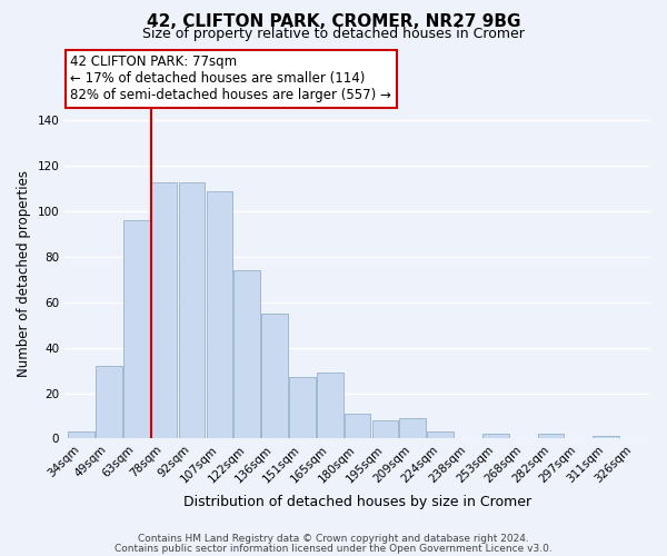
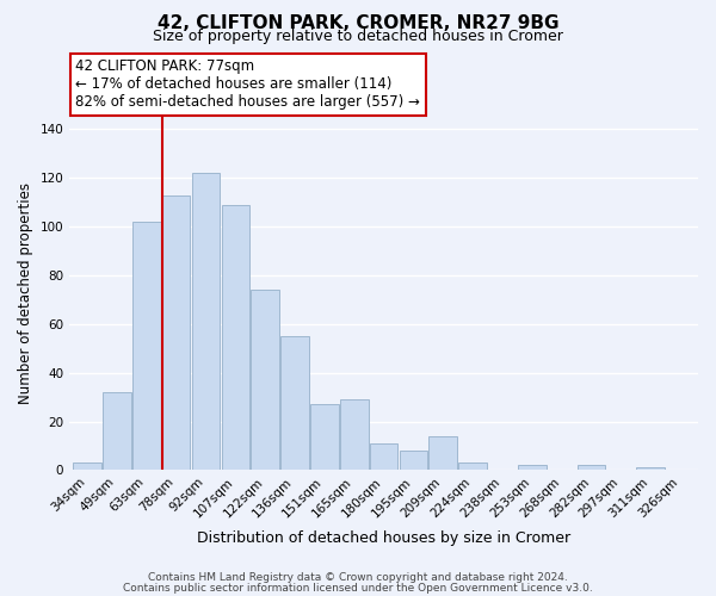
63sqm: 96 -> 102
92sqm: 113 -> 122
209sqm: 9 -> 14
